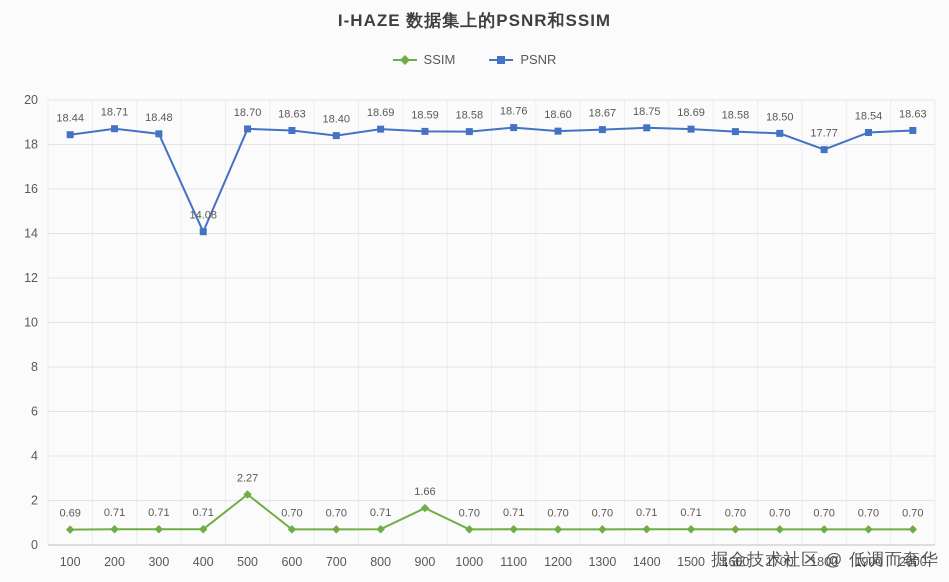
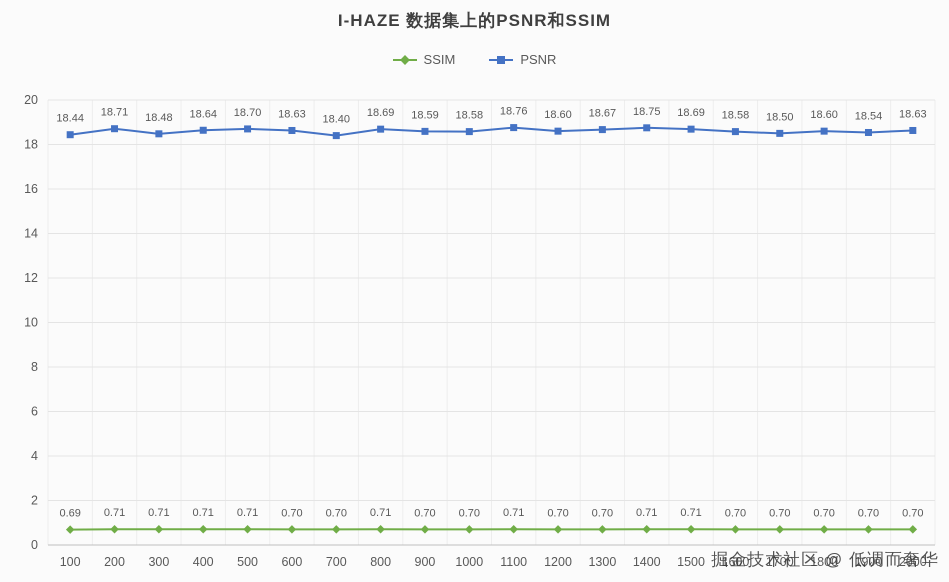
PSNR/400: 14.08 -> 18.64
SSIM/500: 2.27 -> 0.71
SSIM/900: 1.66 -> 0.70
PSNR/1800: 17.77 -> 18.60
